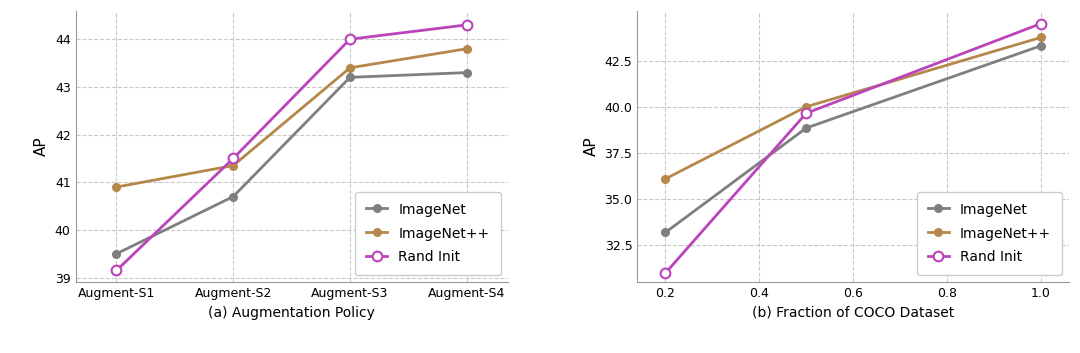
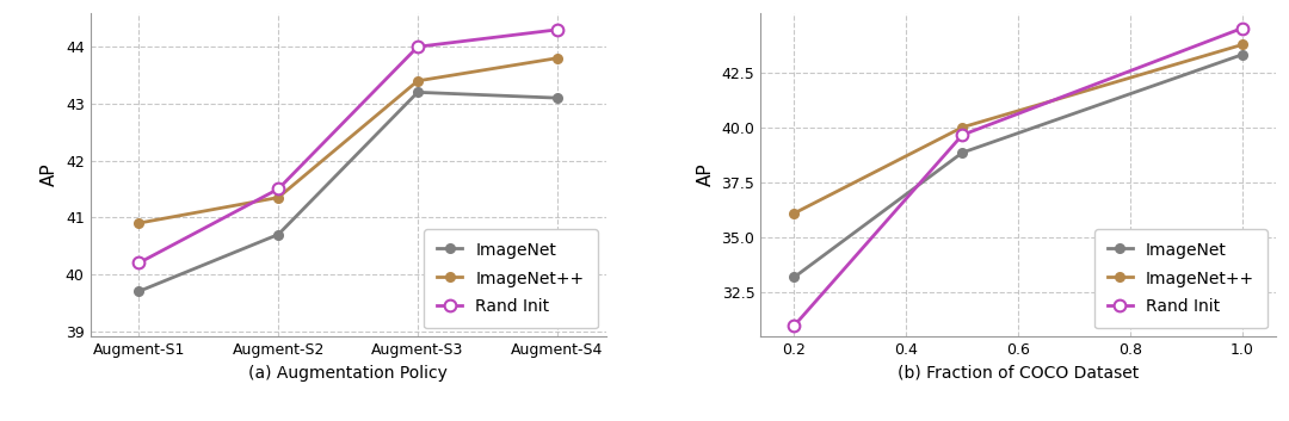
ImageNet/Augment-S1: 39.5 -> 39.7
Rand Init/Augment-S1: 39.15 -> 40.20
ImageNet/Augment-S4: 43.3 -> 43.1
